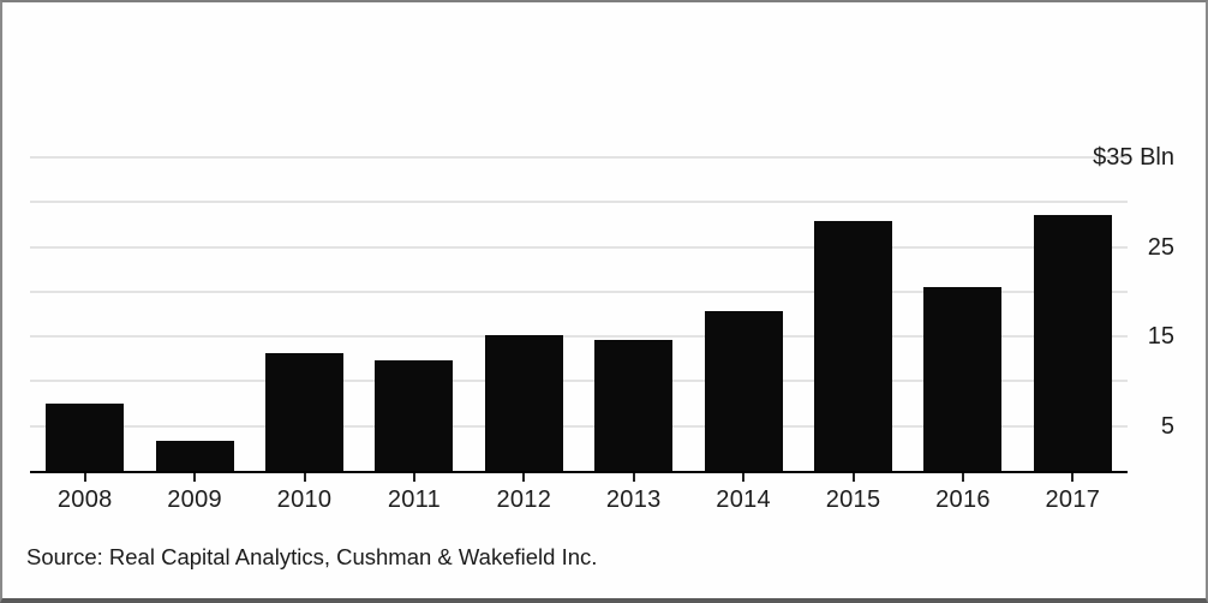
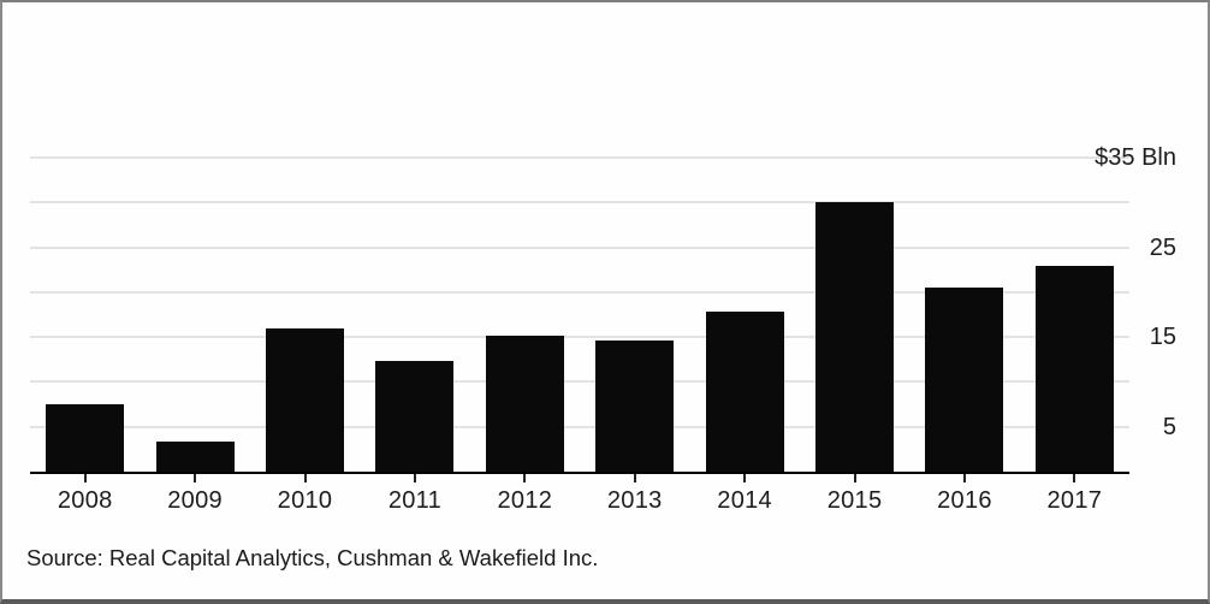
2010: 13 -> 16
2015: 28 -> 30
2017: 29 -> 23
